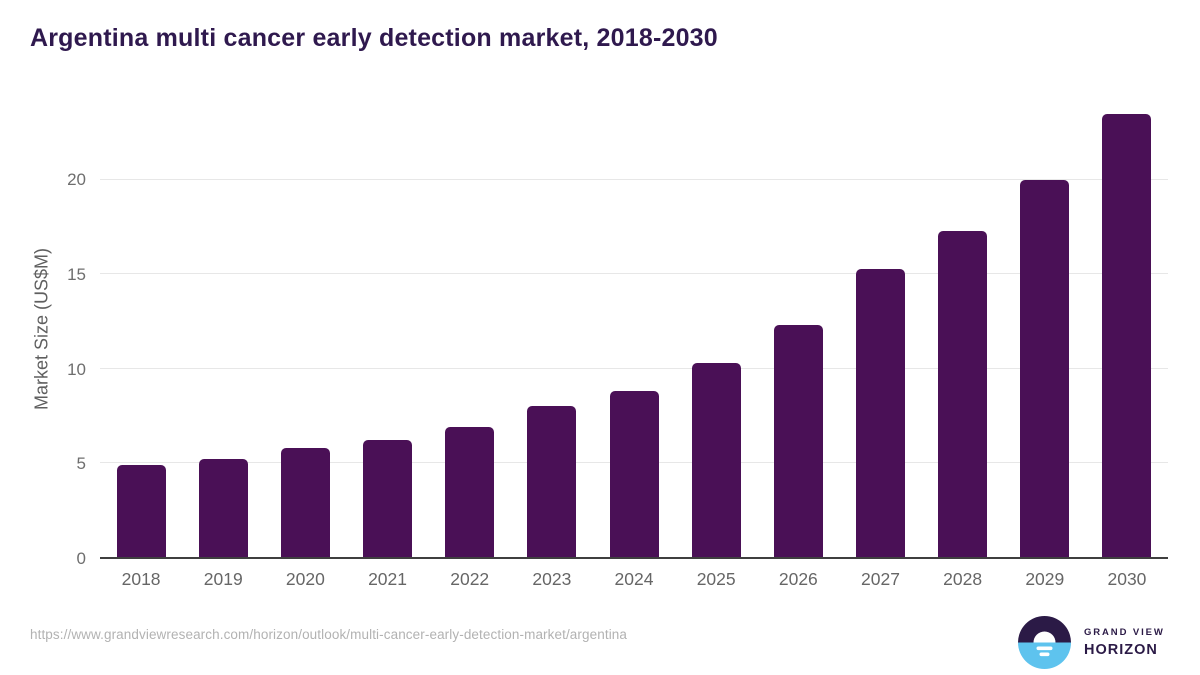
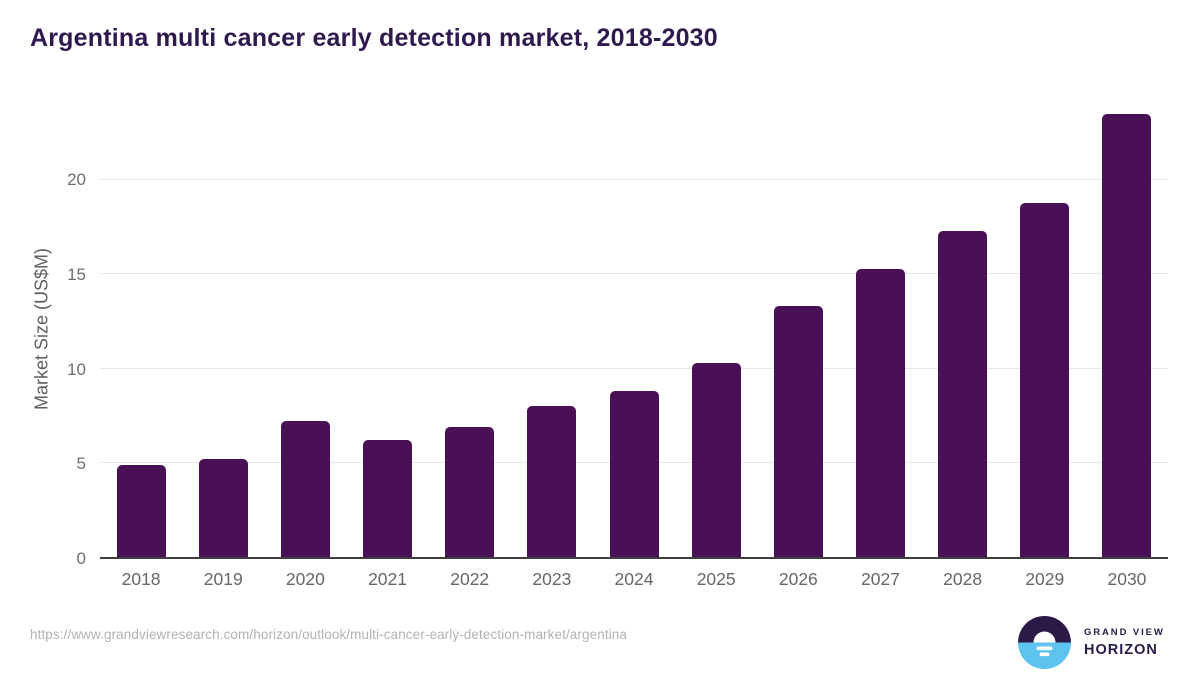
2020: 5.8 -> 7.2
2026: 12.3 -> 13.3
2029: 20.0 -> 18.8
